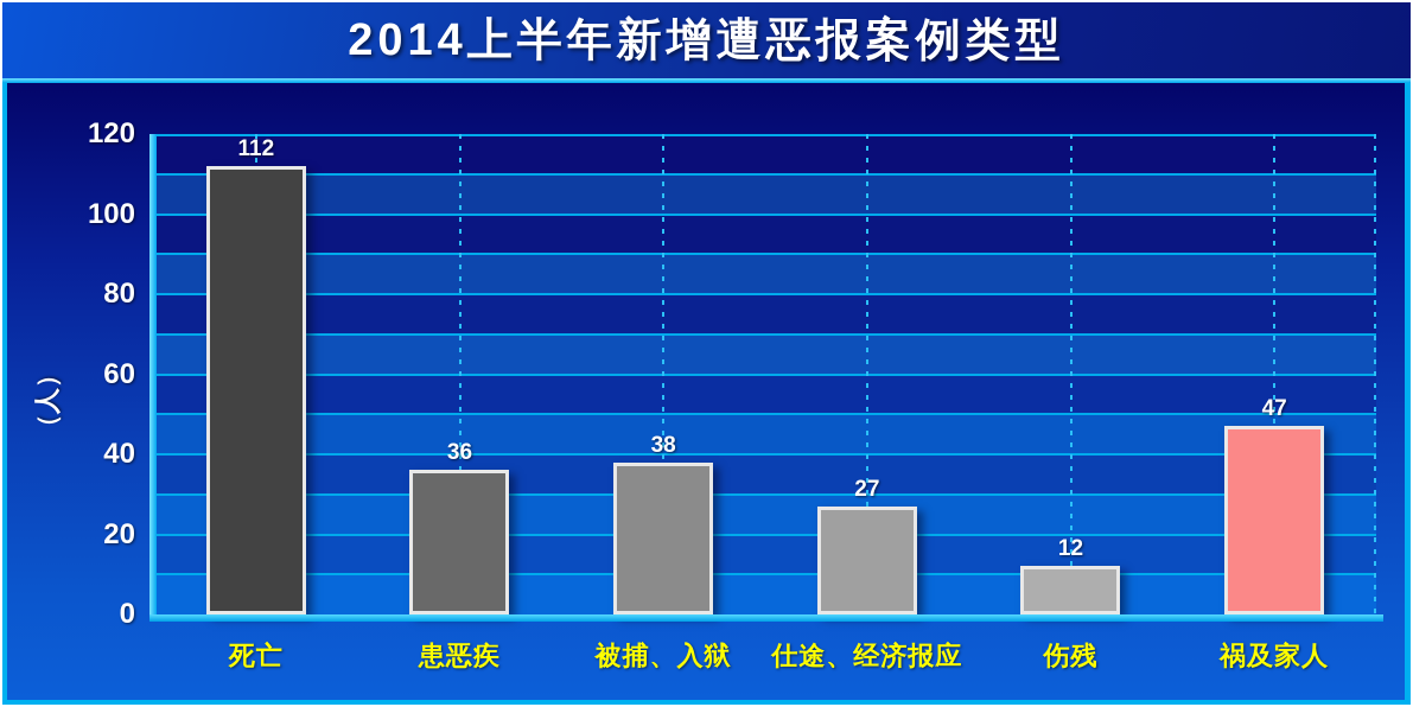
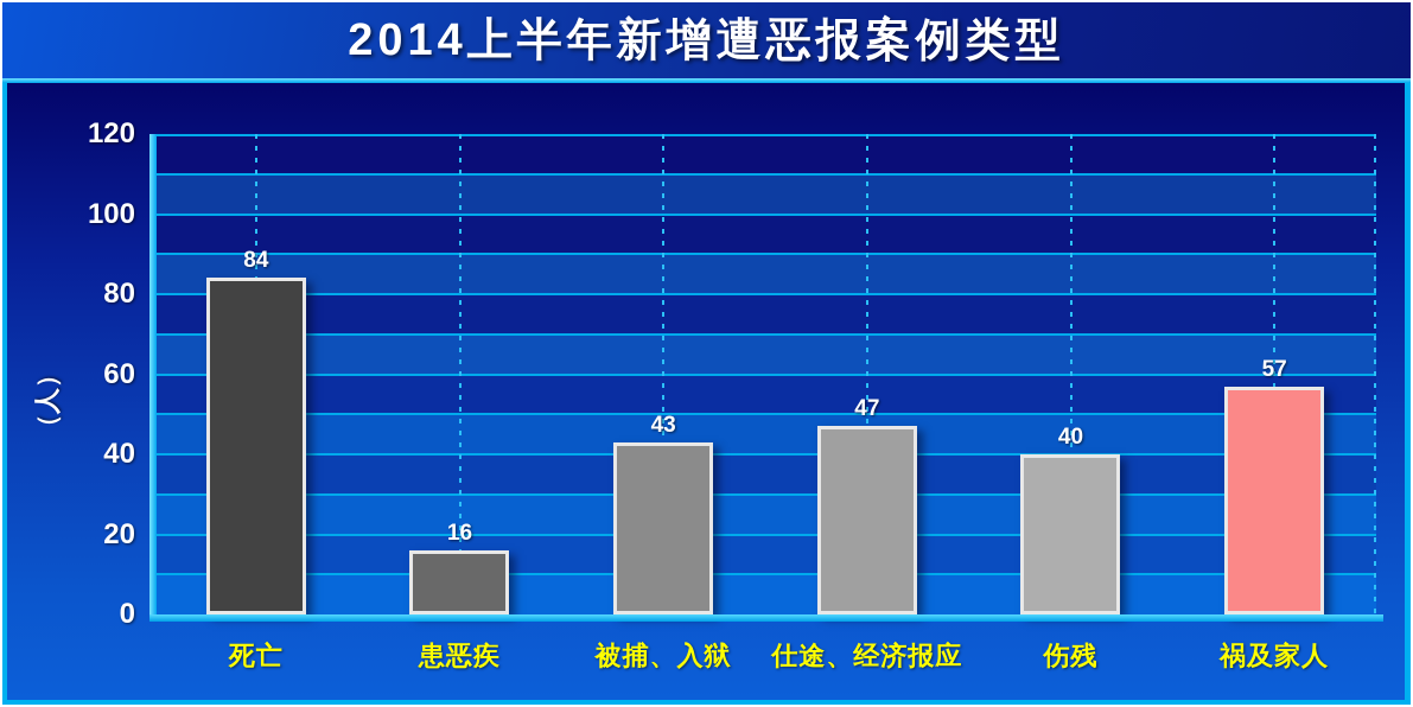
死亡: 112 -> 84
患恶疾: 36 -> 16
被捕、入狱: 38 -> 43
仕途、经济报应: 27 -> 47
伤残: 12 -> 40
祸及家人: 47 -> 57
